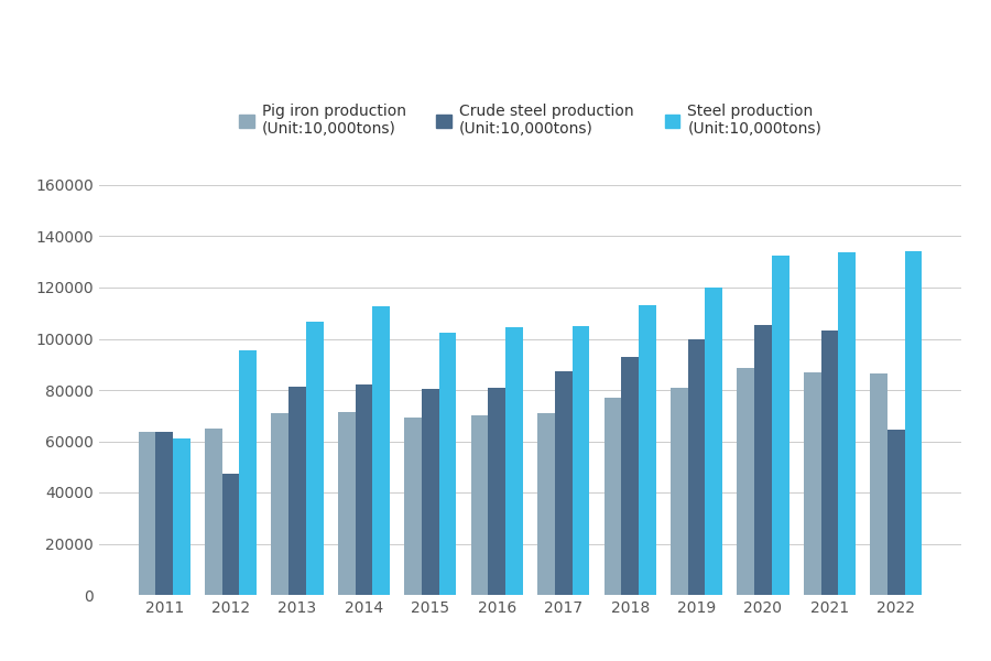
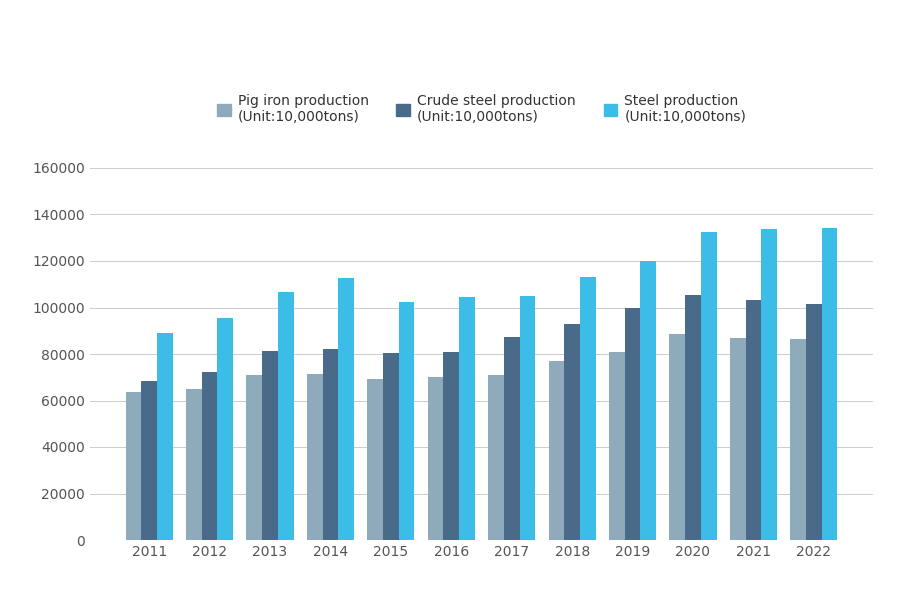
Crude steel production (Unit:10,000tons)/2011: 63500 -> 68300
Steel production (Unit:10,000tons)/2011: 61000 -> 88900
Crude steel production (Unit:10,000tons)/2012: 47500 -> 72400
Crude steel production (Unit:10,000tons)/2022: 64500 -> 101300
